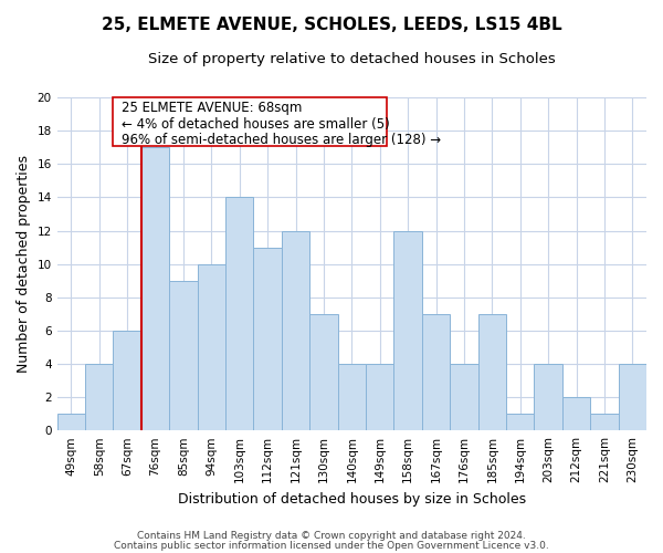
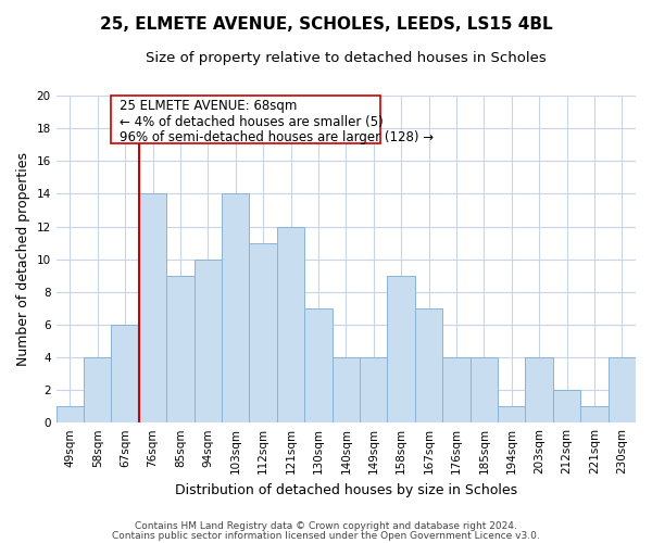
76sqm: 17 -> 14
158sqm: 12 -> 9
185sqm: 7 -> 4
